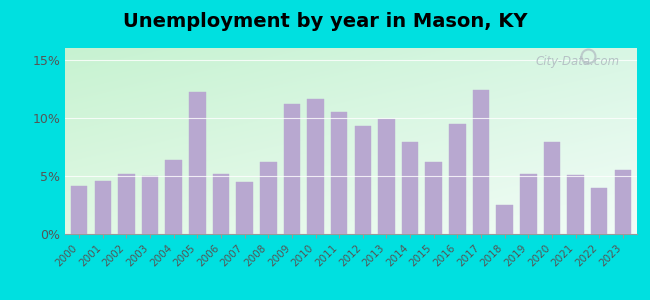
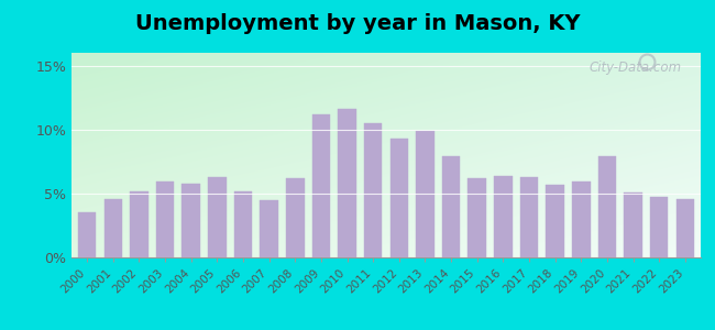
2000: 4.1% -> 3.5%
2003: 5.0% -> 5.9%
2004: 6.4% -> 5.8%
2005: 12.2% -> 6.3%
2016: 9.5% -> 6.4%
2017: 12.4% -> 6.3%
2018: 2.5% -> 5.7%
2019: 5.2% -> 5.9%
2022: 4.0% -> 4.7%
2023: 5.5% -> 4.6%
